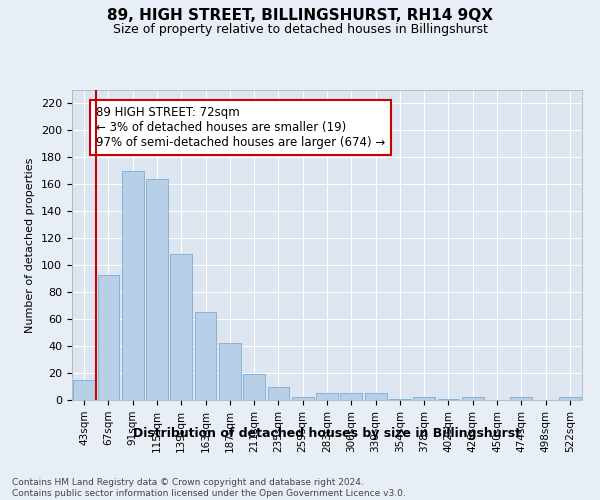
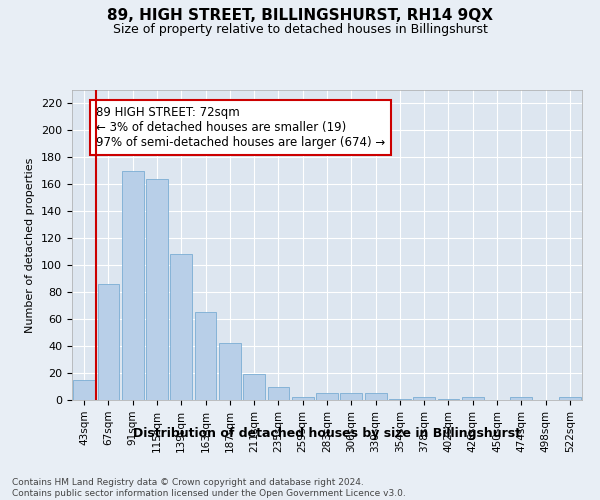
67sqm: 93 -> 86
